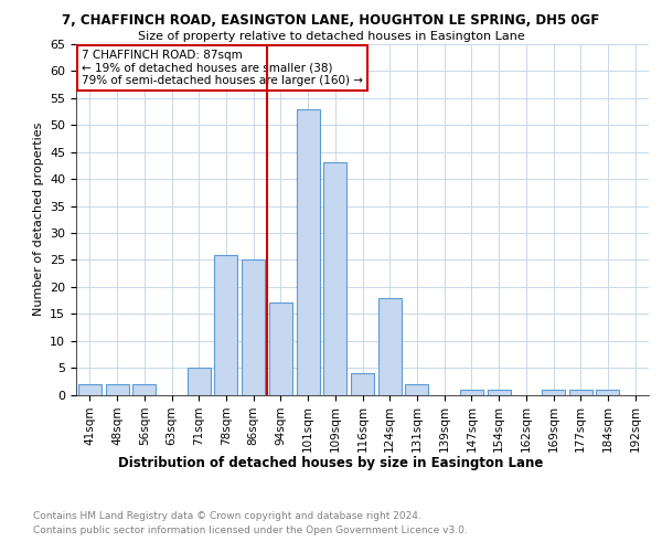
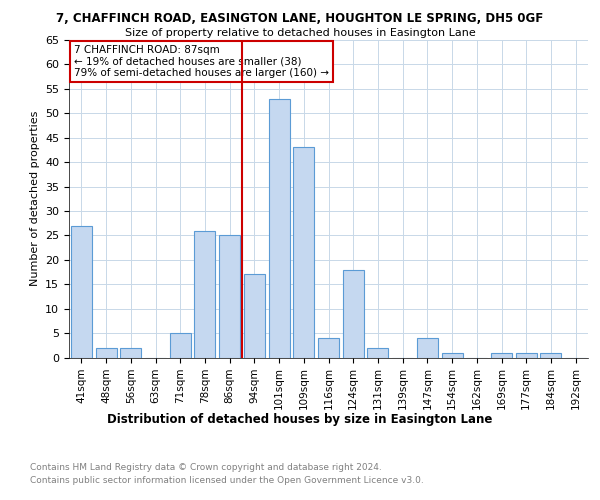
41sqm: 2 -> 27
147sqm: 1 -> 4
